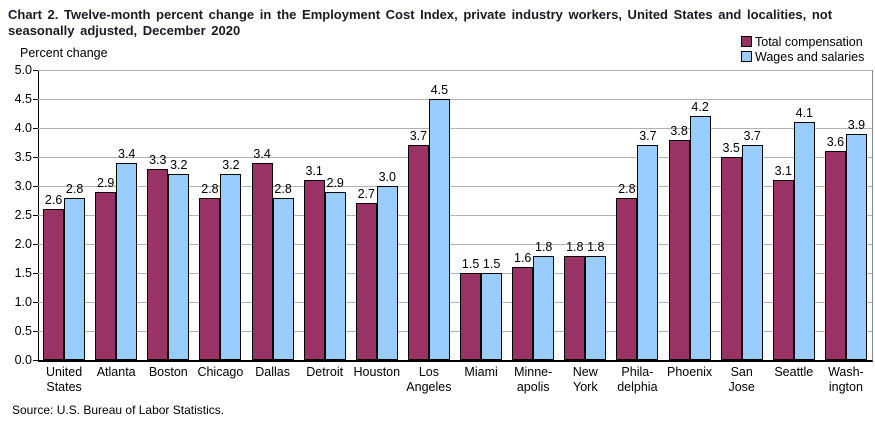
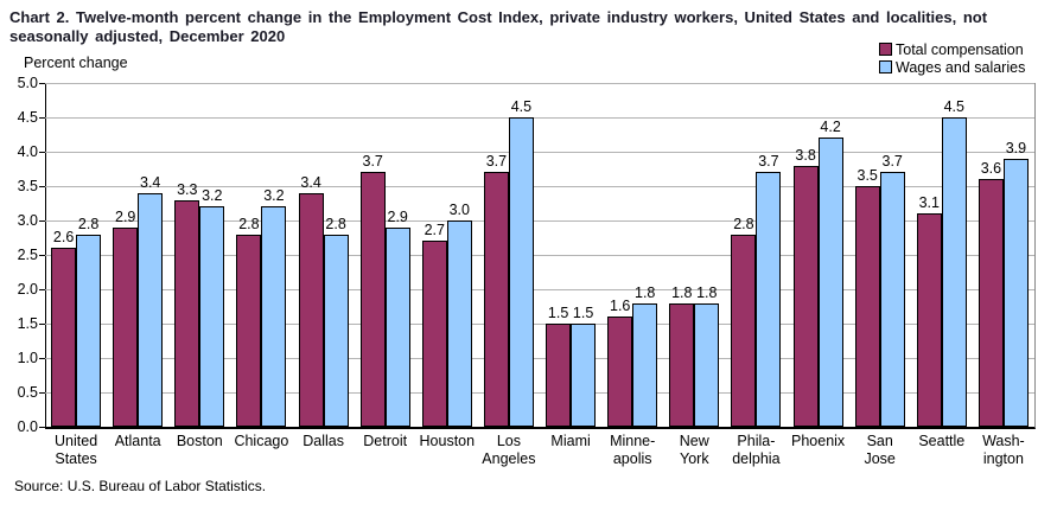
Total compensation/Detroit: 3.1 -> 3.7
Wages and salaries/Seattle: 4.1 -> 4.5
